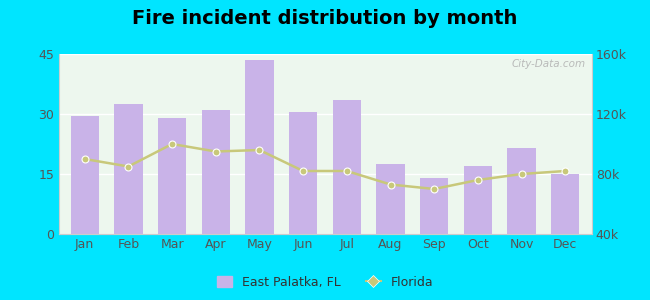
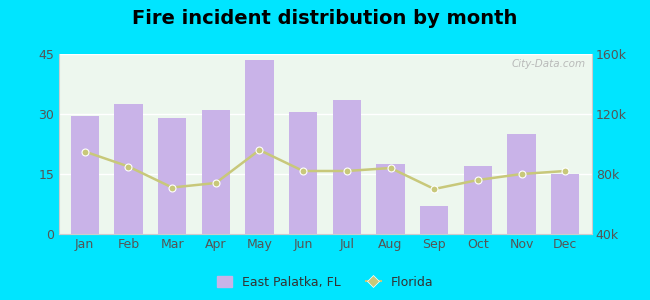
Florida/Jan: 90k -> 95k
Florida/Mar: 100k -> 71k
Florida/Apr: 95k -> 74k
Florida/Aug: 73k -> 84k
East Palatka, FL/Sep: 14.0 -> 7.0
East Palatka, FL/Nov: 21.5 -> 25.0
